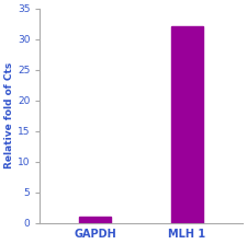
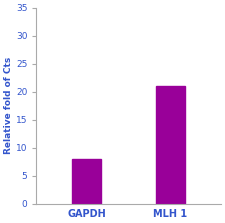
GAPDH: 1 -> 8
MLH 1: 32 -> 21
